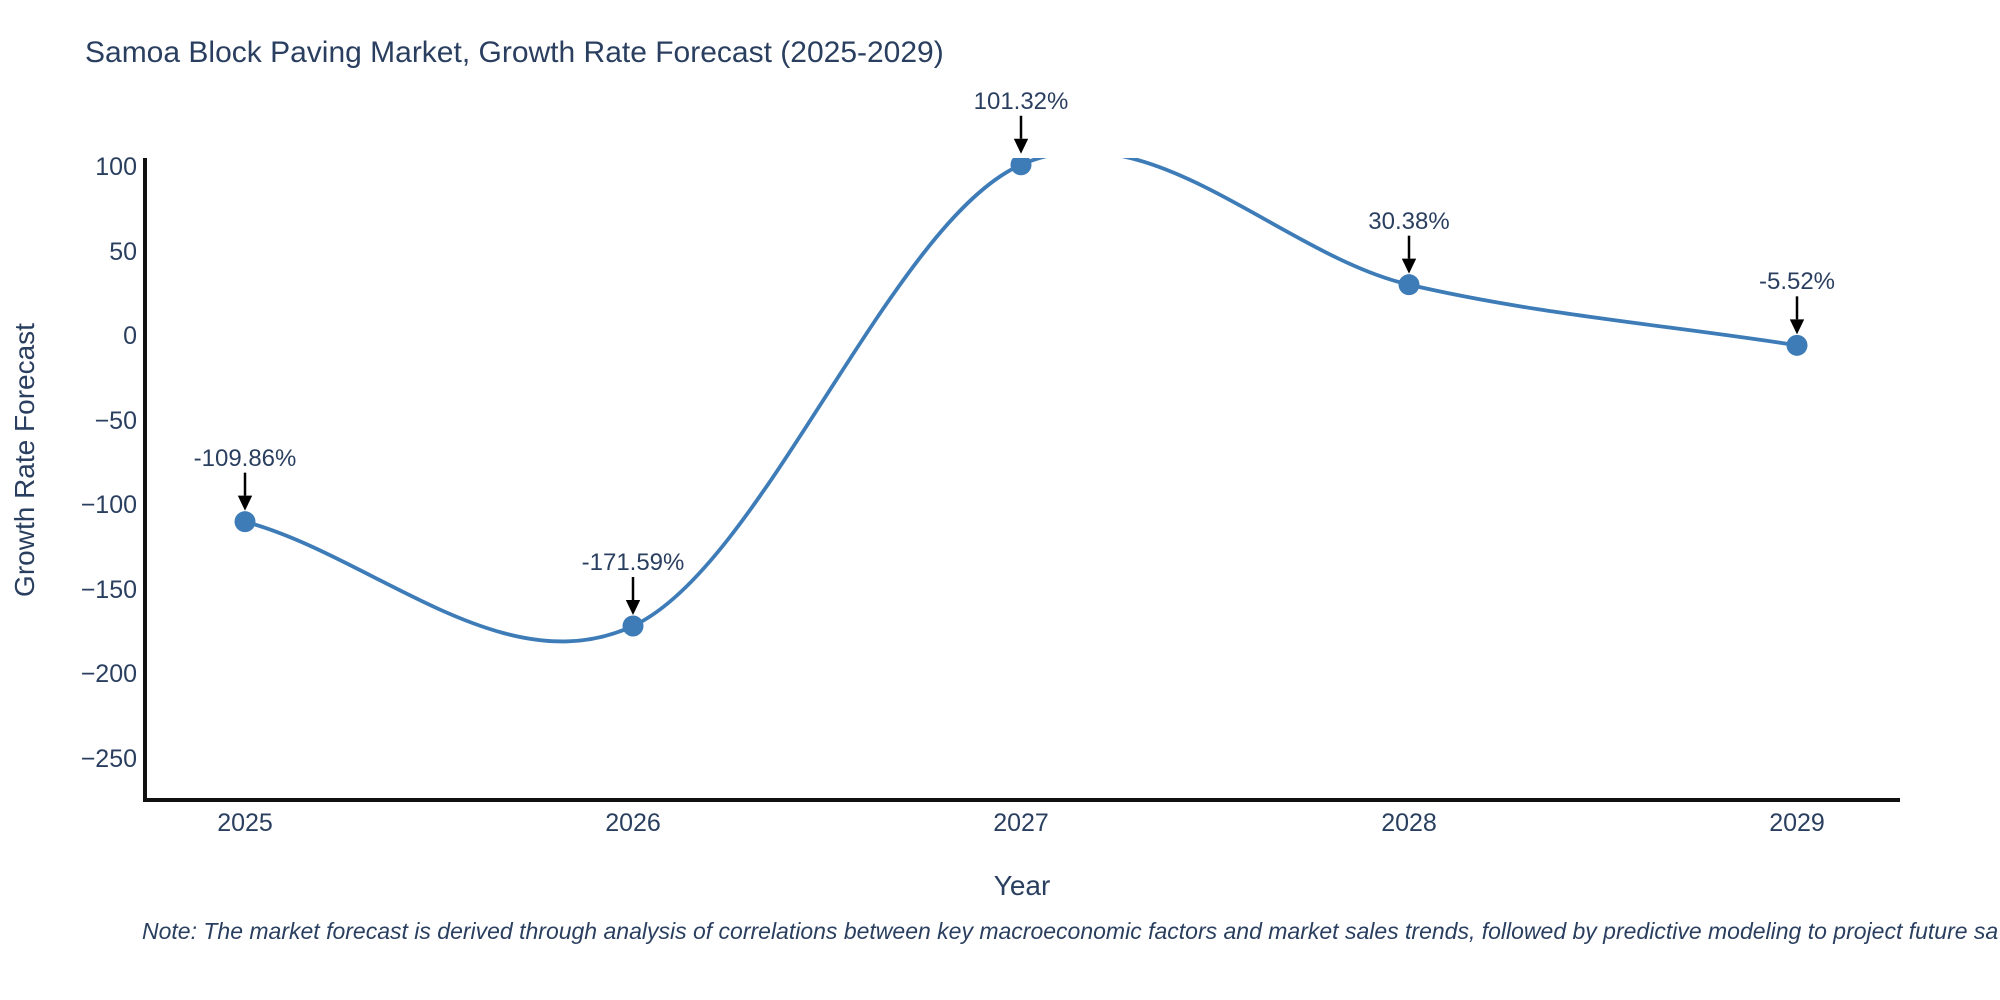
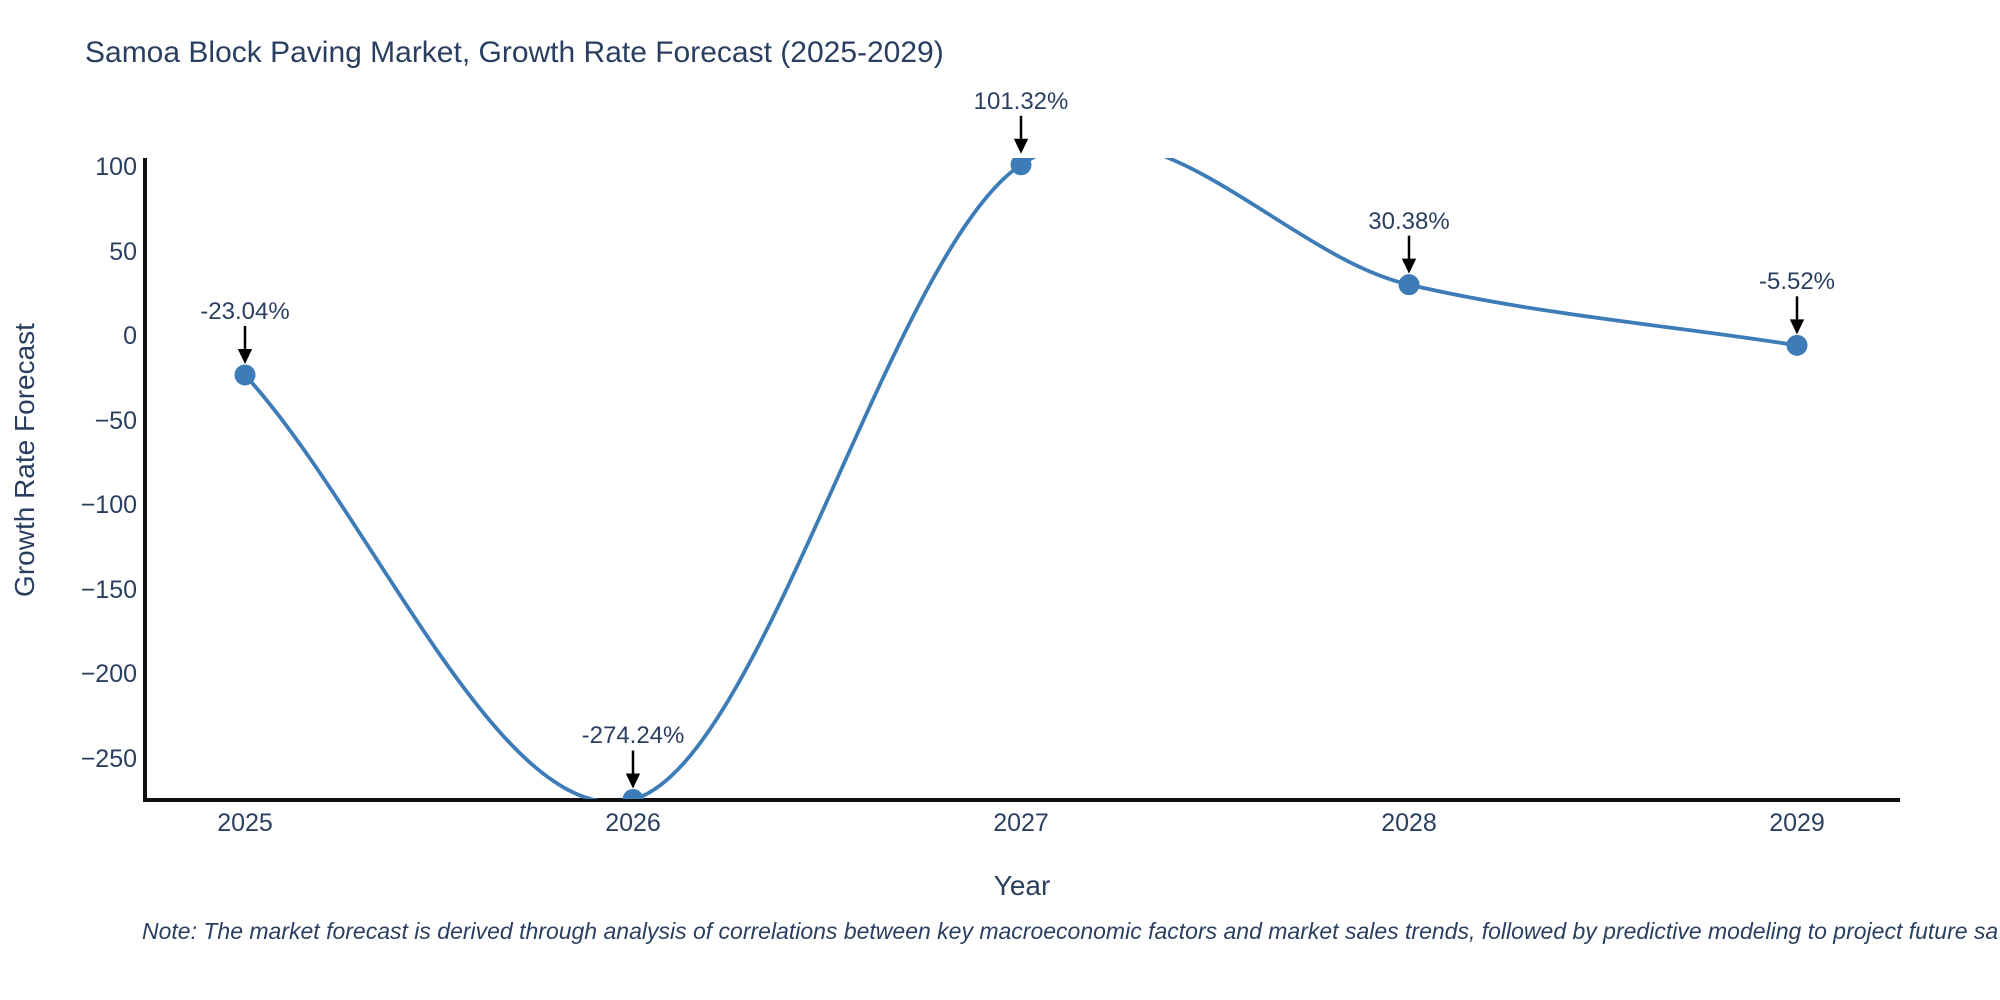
2025: -109.86% -> -23.04%
2026: -171.59% -> -274.24%
